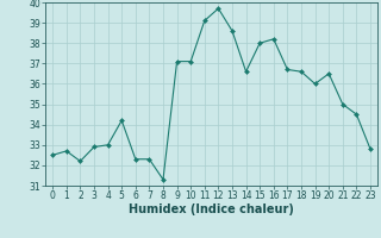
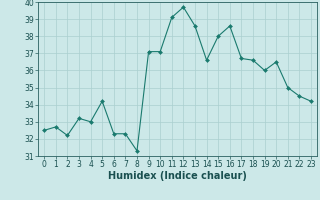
3: 32.9 -> 33.2
16: 38.2 -> 38.6
23: 32.8 -> 34.2
